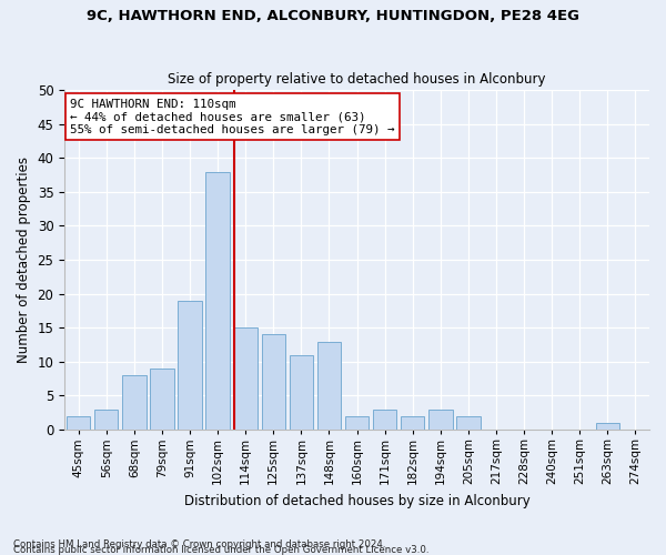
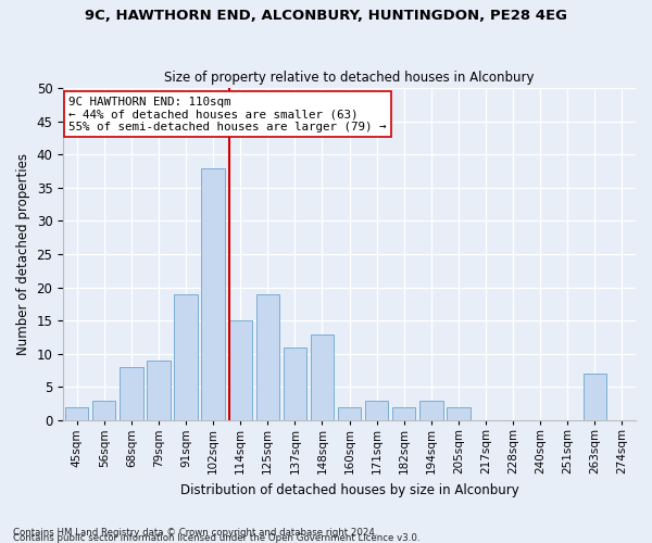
125sqm: 14 -> 19
263sqm: 1 -> 7
